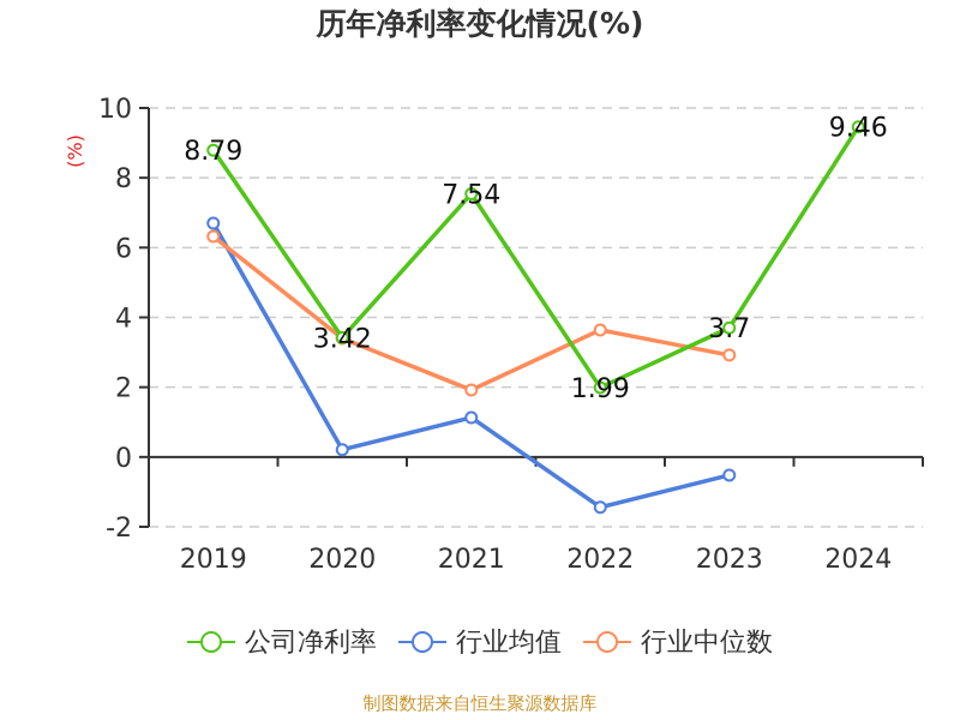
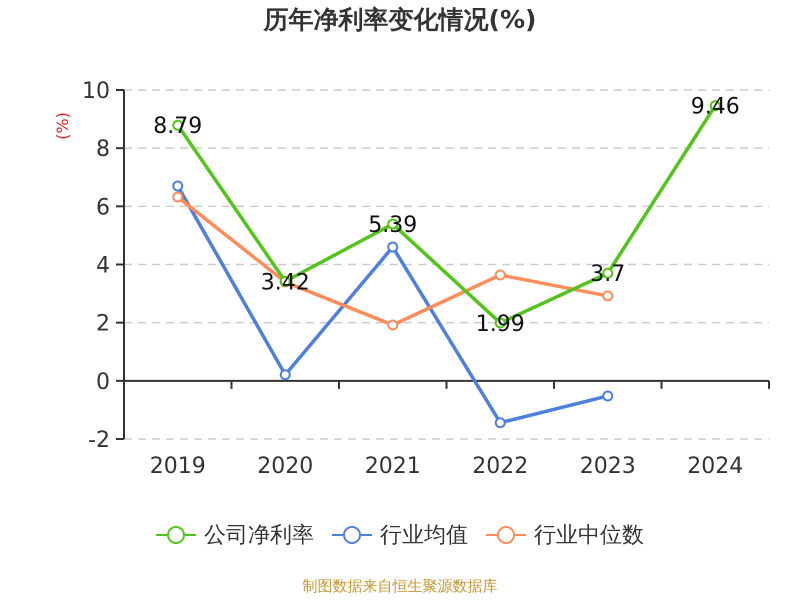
公司净利率/2021: 7.54 -> 5.39
行业均值/2021: 1.1 -> 4.6
